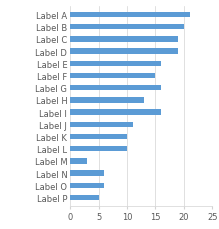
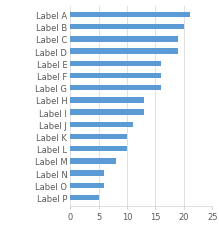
Label F: 15 -> 16
Label I: 16 -> 13
Label M: 3 -> 8
